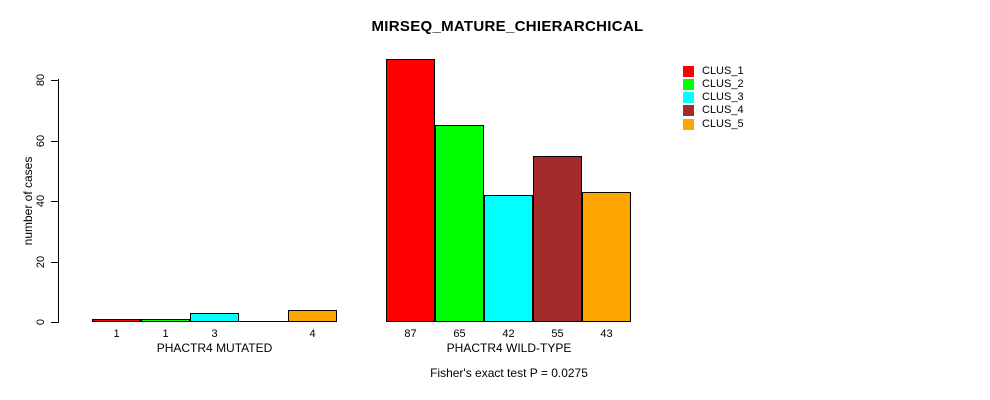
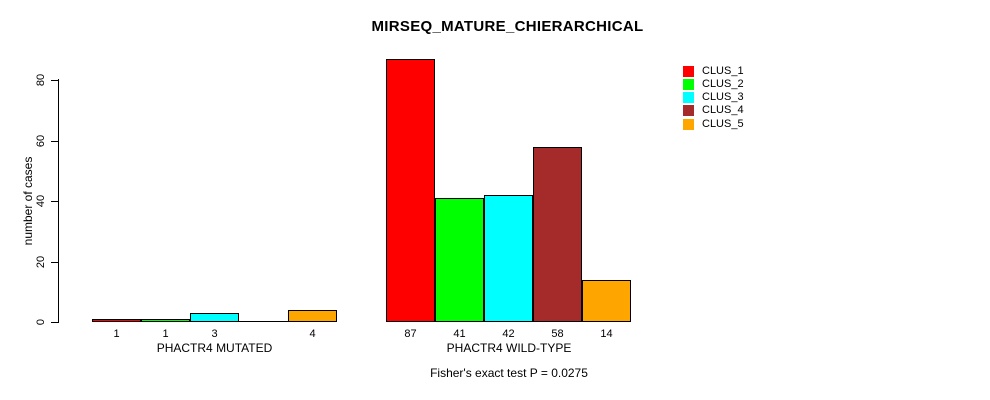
CLUS_2/PHACTR4 WILD-TYPE: 65 -> 41
CLUS_4/PHACTR4 WILD-TYPE: 55 -> 58
CLUS_5/PHACTR4 WILD-TYPE: 43 -> 14
